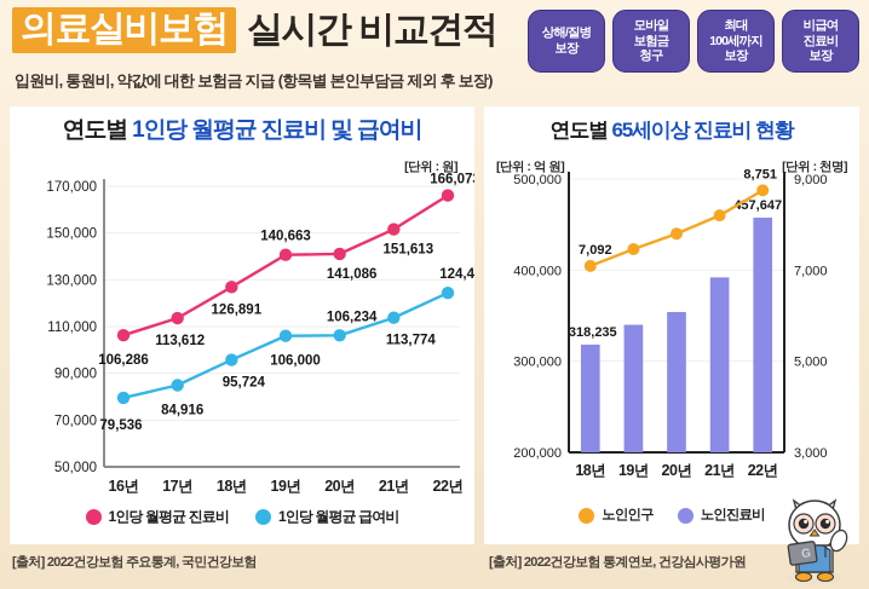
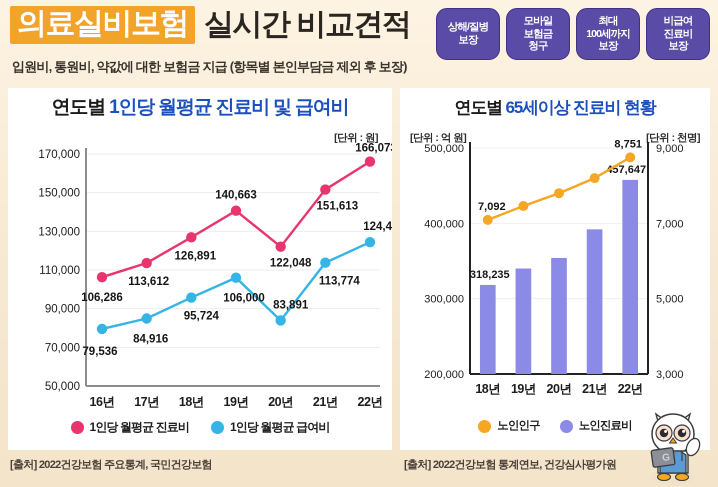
연도별 1인당 월평균 진료비 및 급여비/1인당 월평균 진료비/20년: 141,086 -> 122,048
연도별 1인당 월평균 진료비 및 급여비/1인당 월평균 급여비/20년: 106,234 -> 83,891
